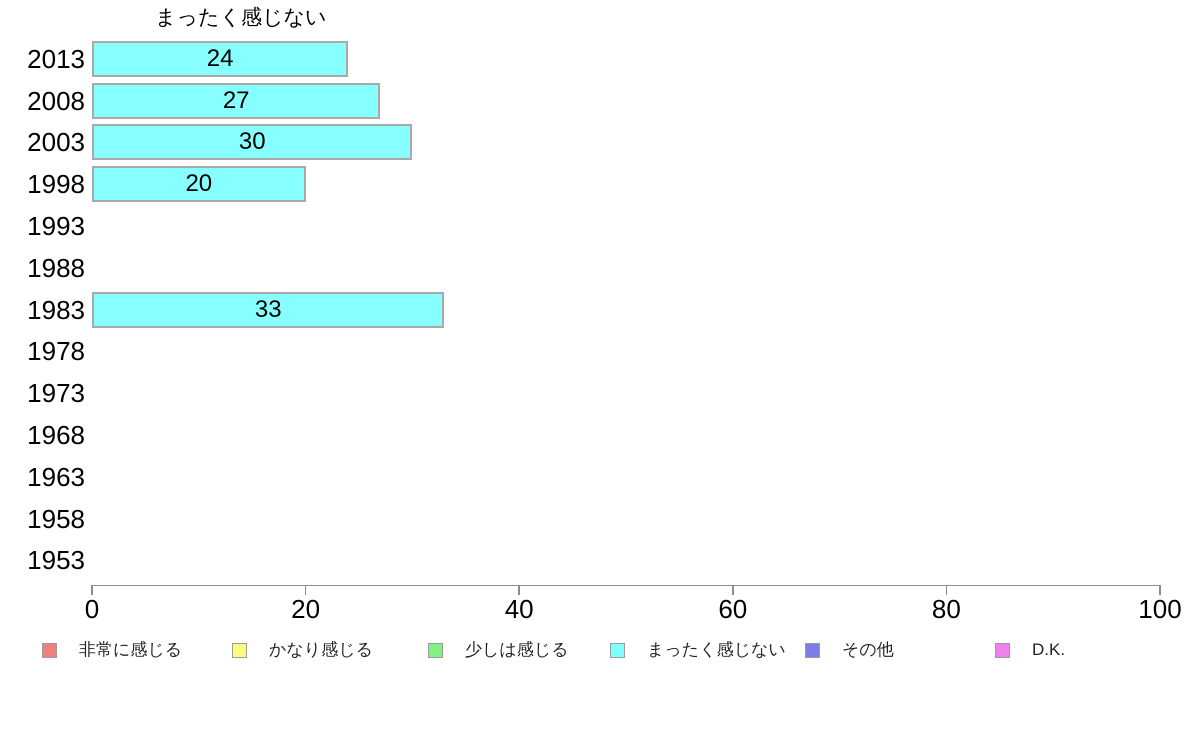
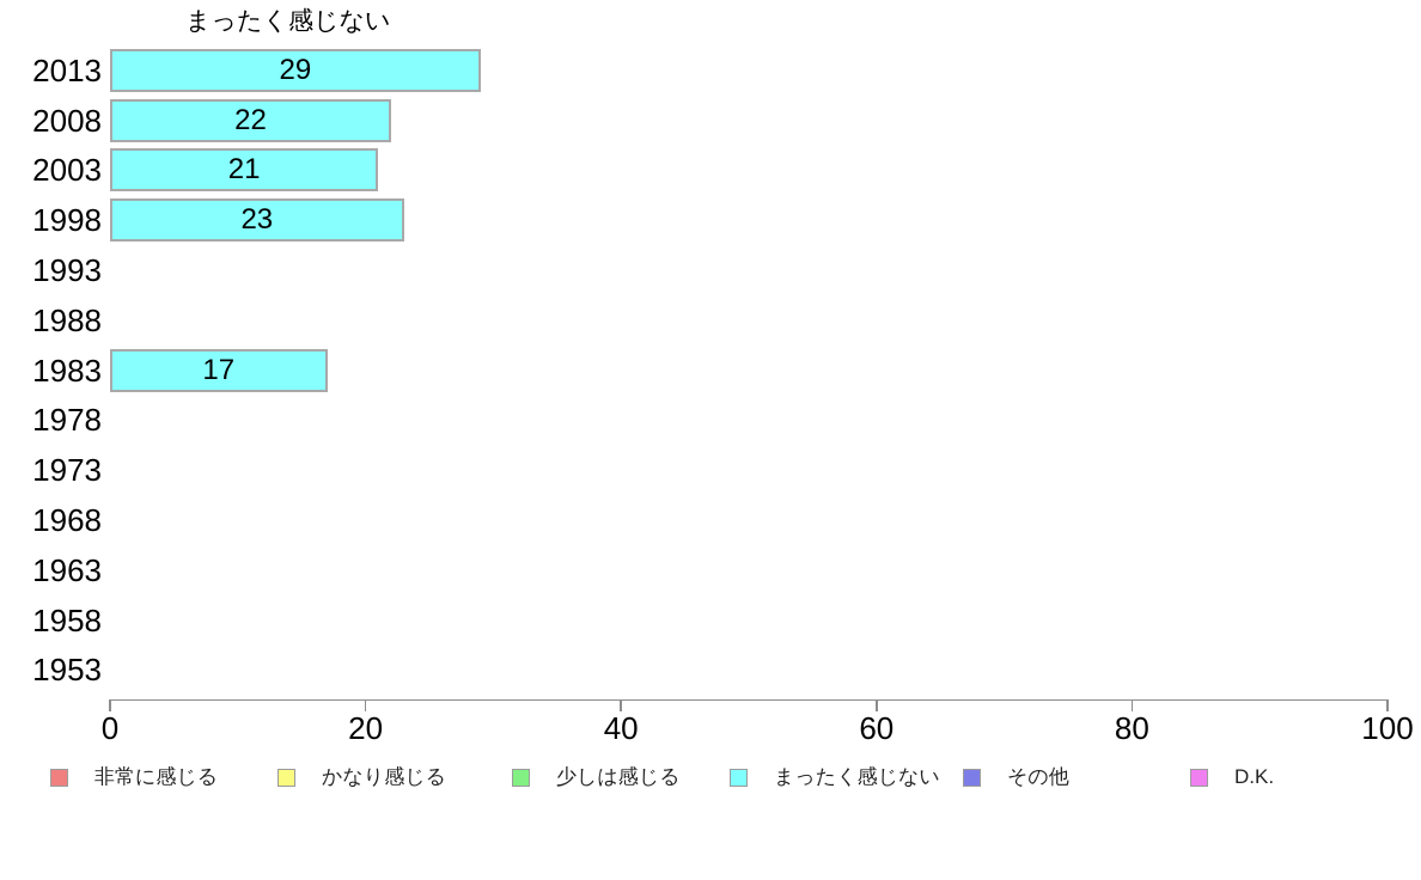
2013: 24 -> 29
2008: 27 -> 22
2003: 30 -> 21
1998: 20 -> 23
1983: 33 -> 17
